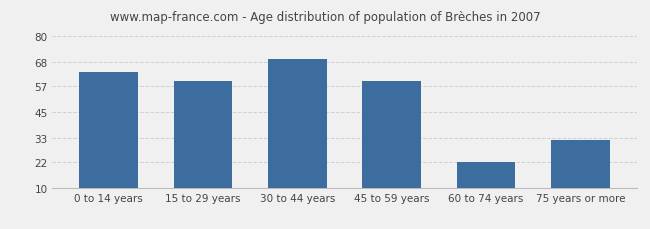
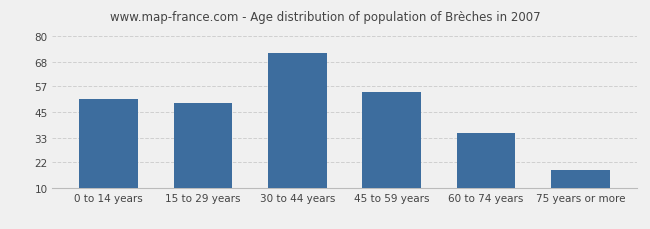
0 to 14 years: 63 -> 51
15 to 29 years: 59 -> 49
30 to 44 years: 69 -> 72
45 to 59 years: 59 -> 54
60 to 74 years: 22 -> 35
75 years or more: 32 -> 18
